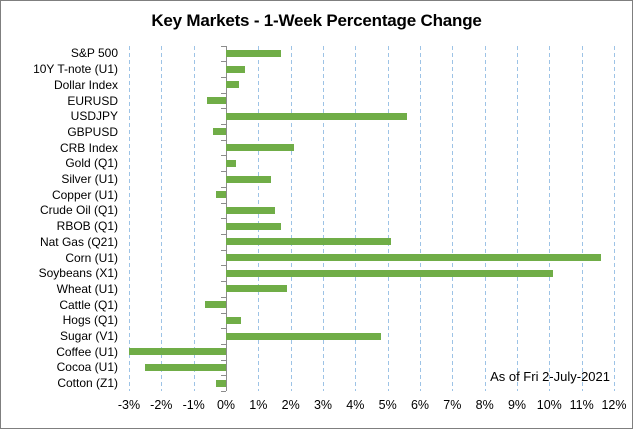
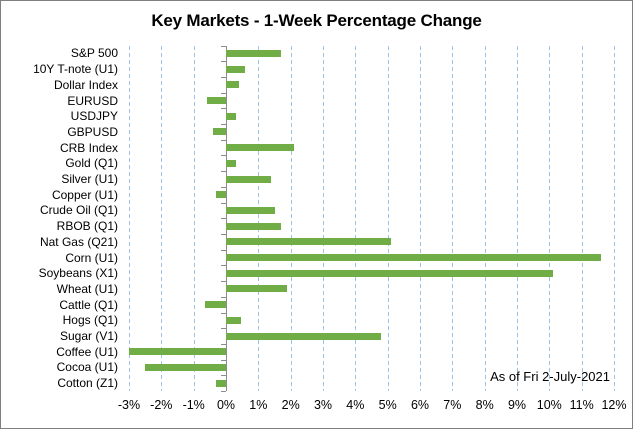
USDJPY: 5.6% -> 0.3%
